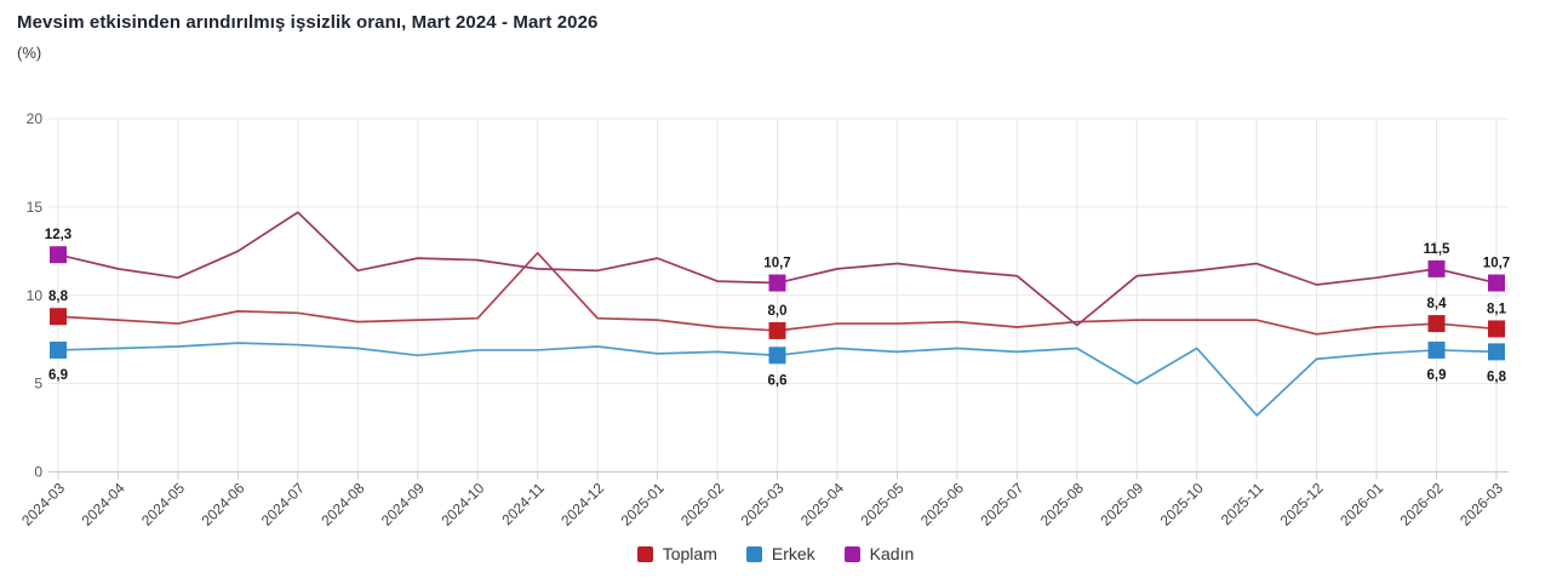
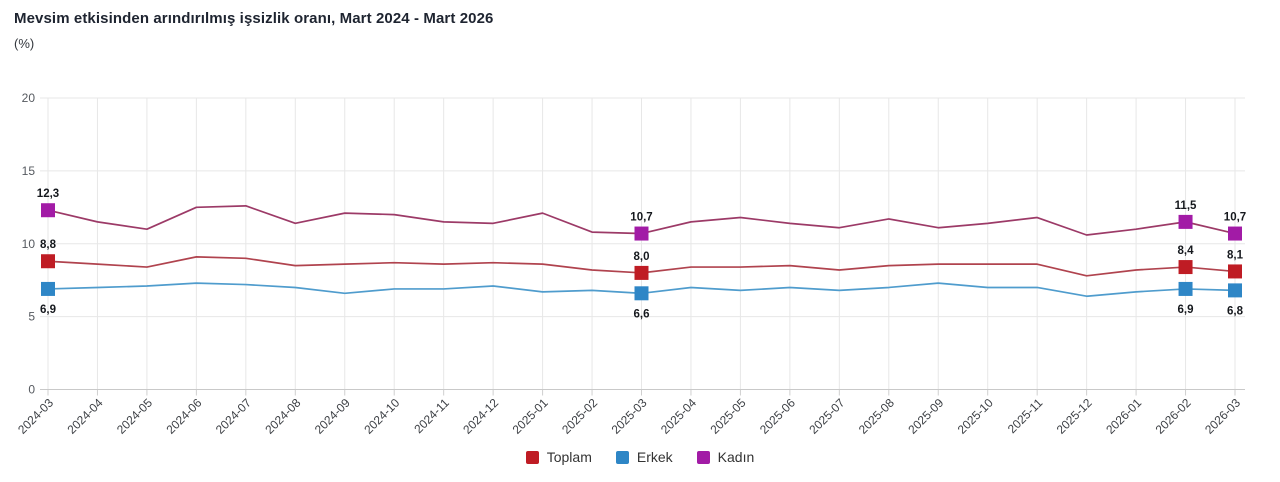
Kadın/2024-07: 14.7 -> 12.6
Toplam/2024-11: 12.4 -> 8.6
Kadın/2025-08: 8.3 -> 11.7
Erkek/2025-09: 5.0 -> 7.3
Erkek/2025-11: 3.2 -> 7.0
